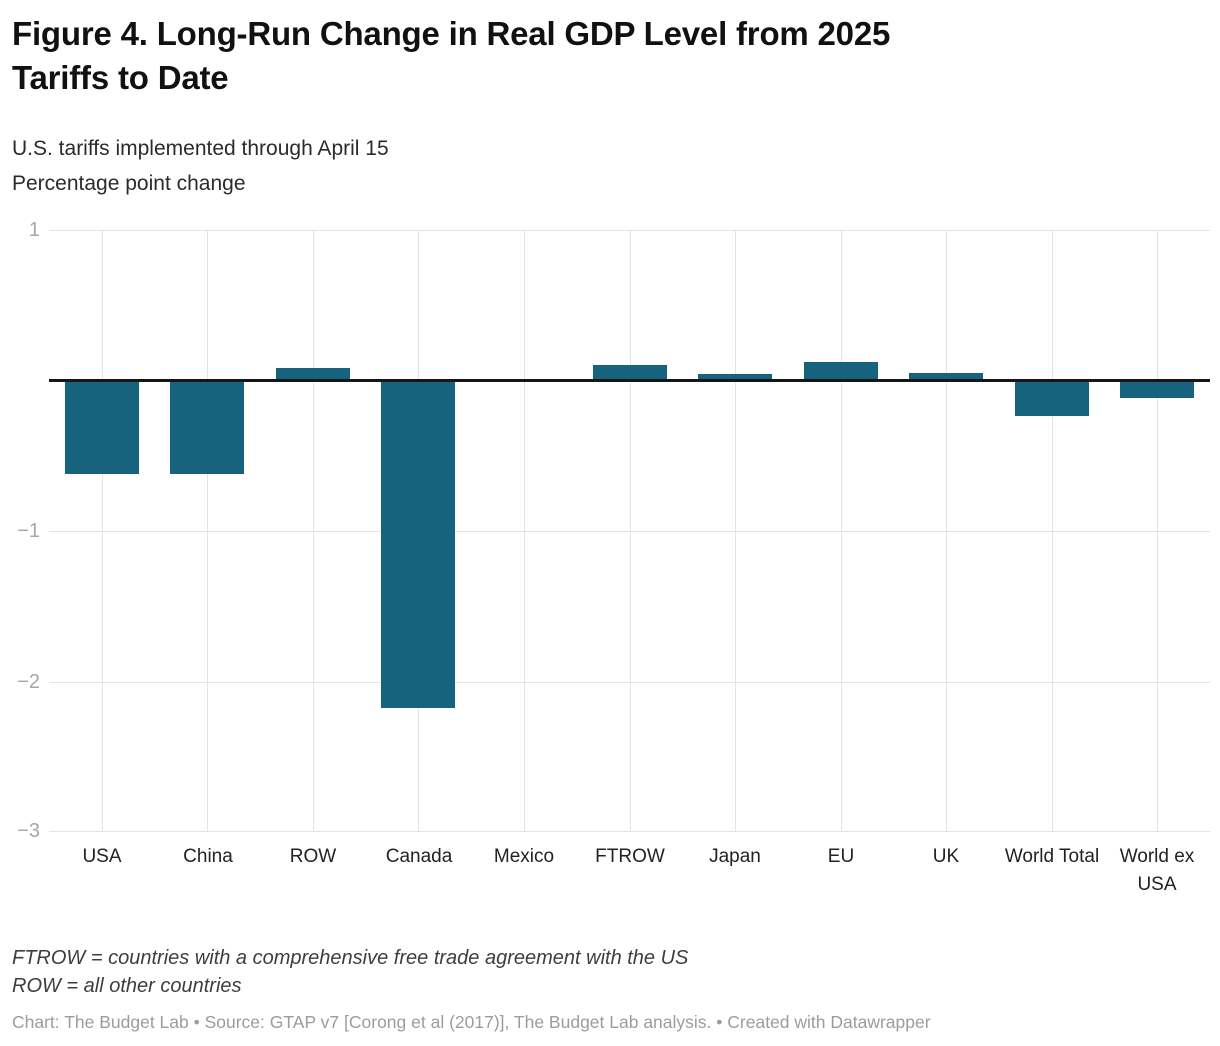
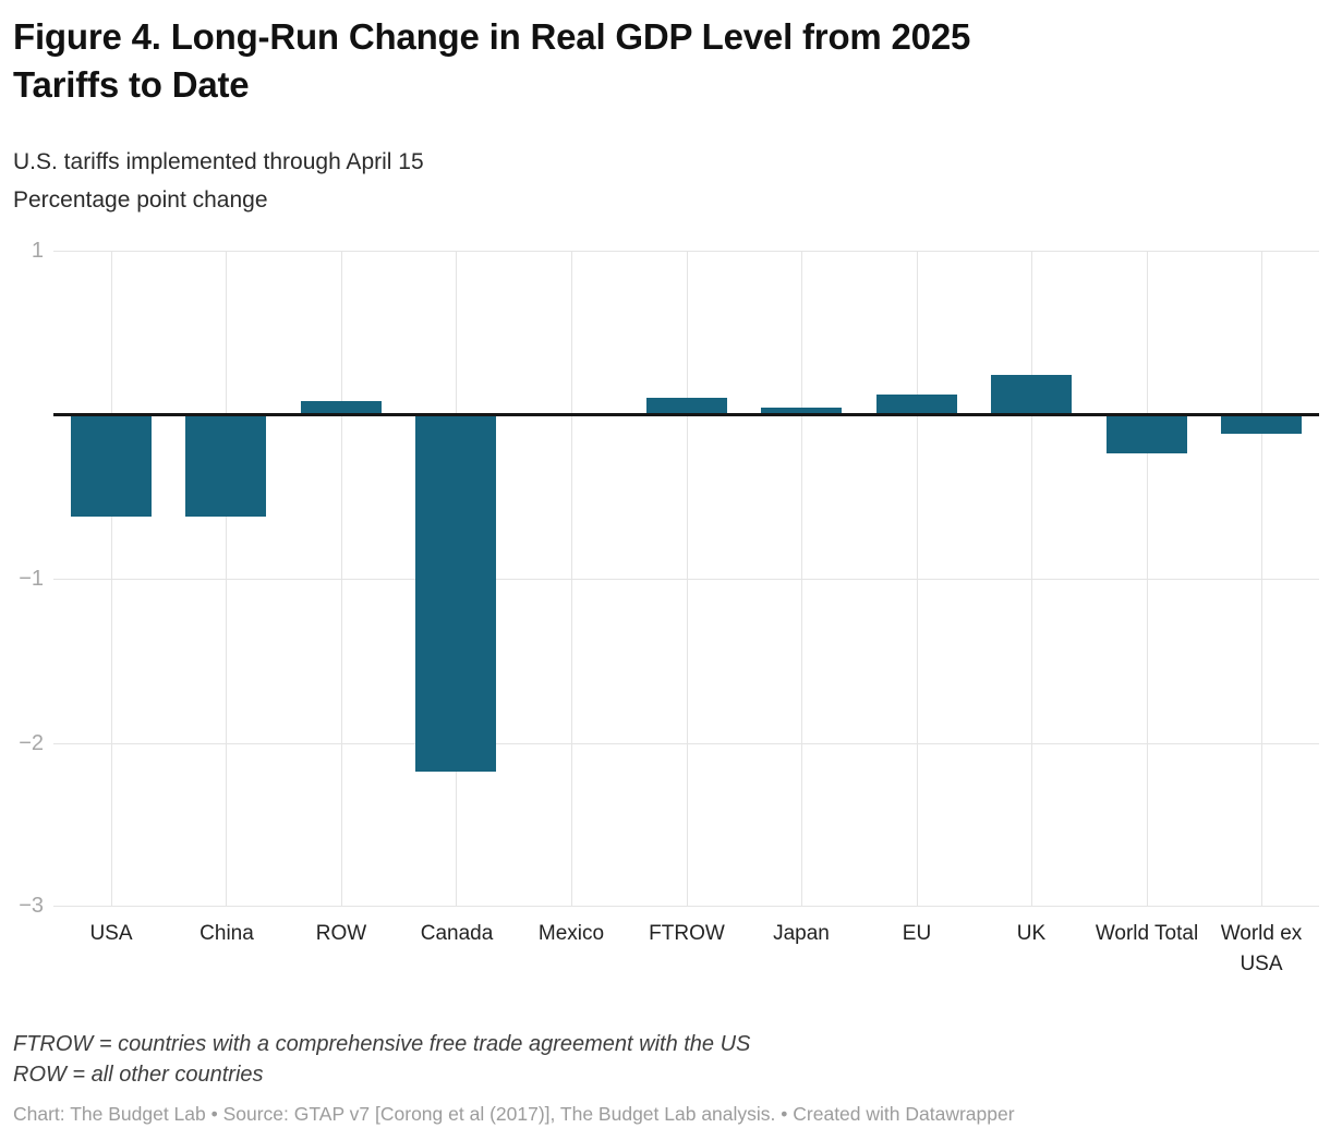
UK: 0.05 -> 0.24
